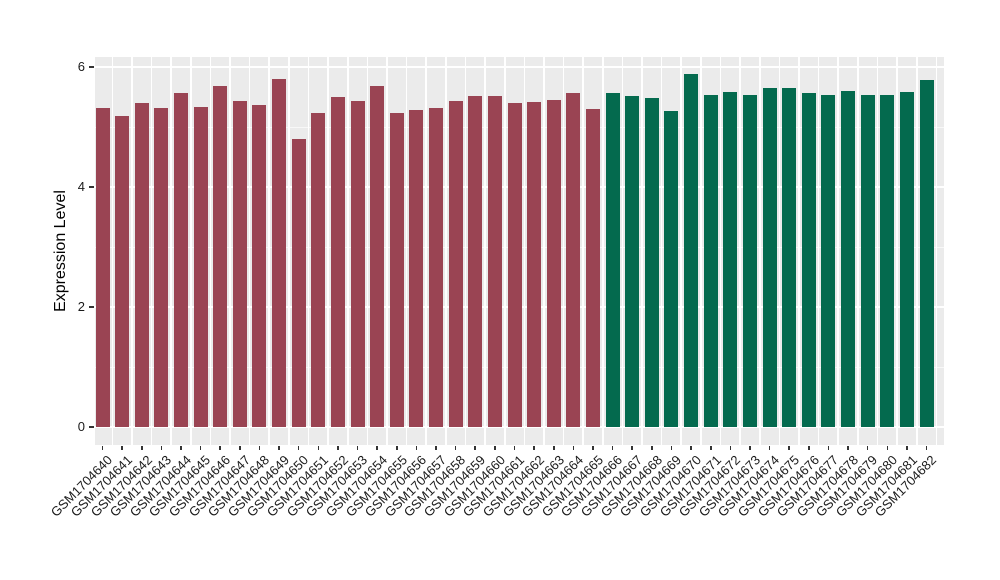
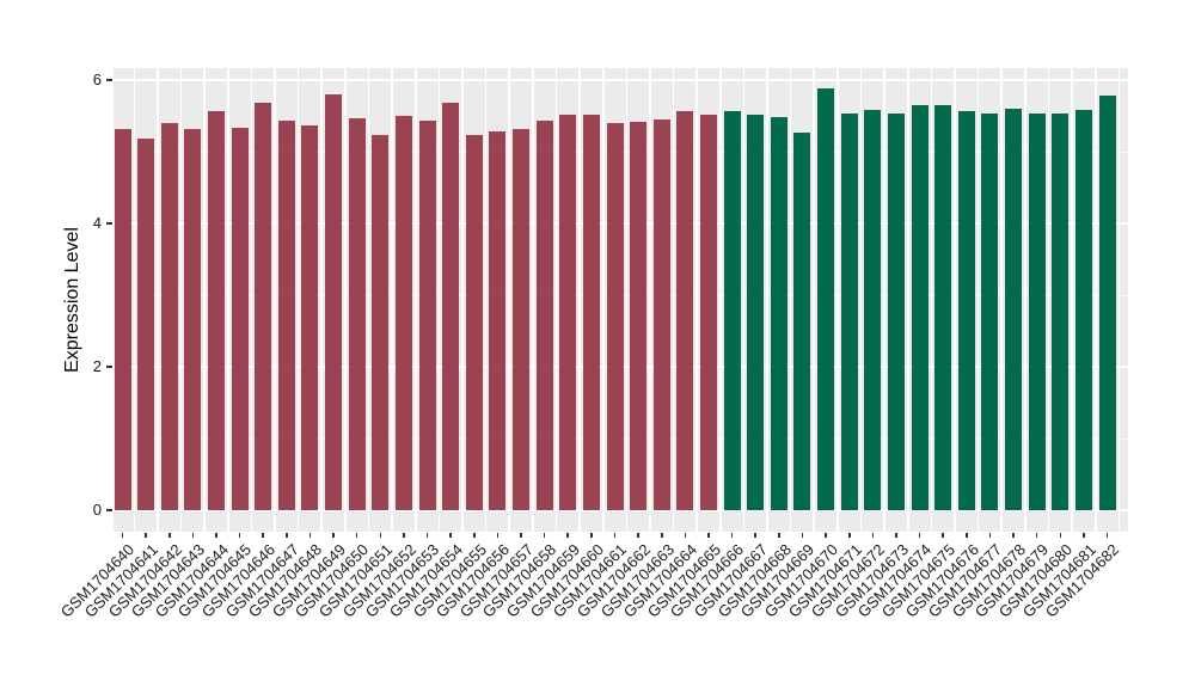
GSM1704650: 4.8 -> 5.5
GSM1704665: 5.3 -> 5.5
